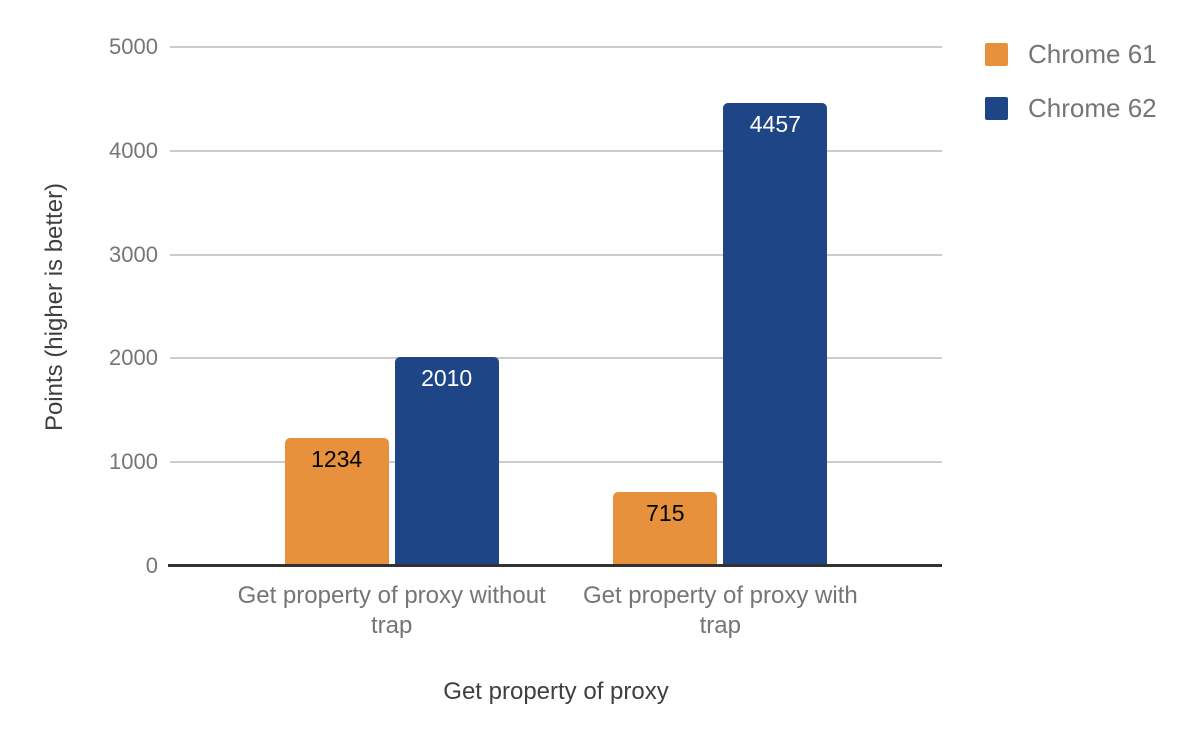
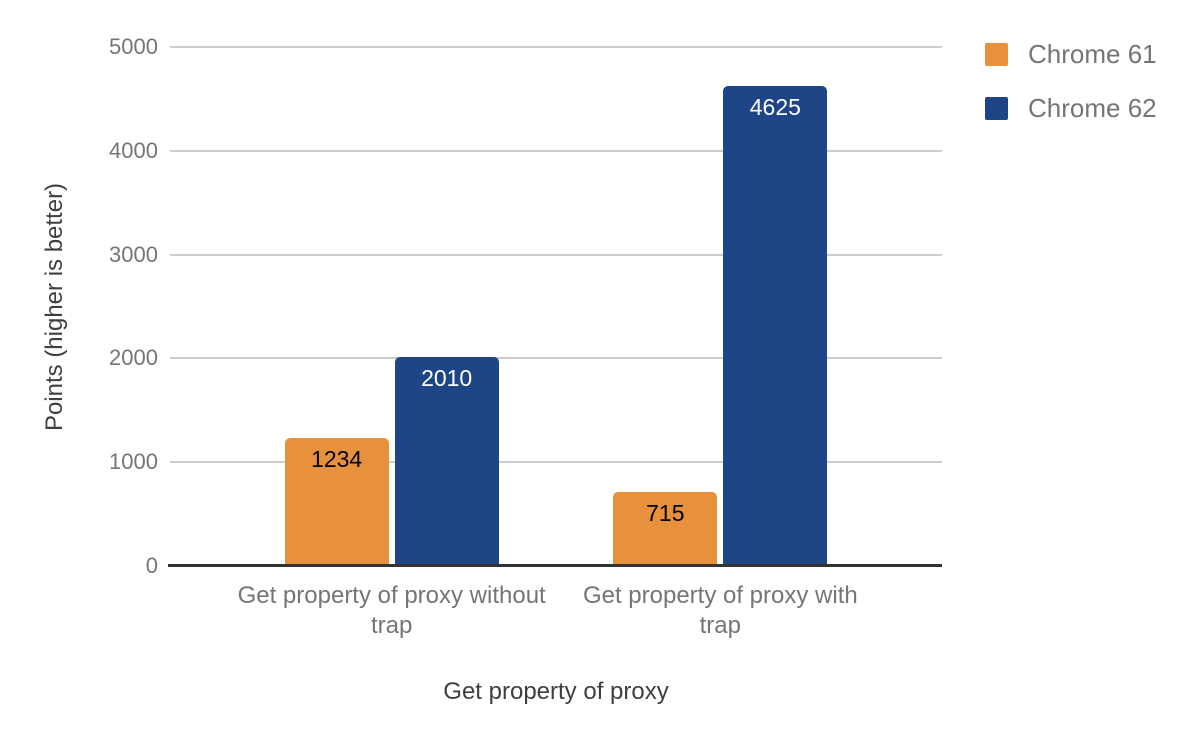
Chrome 62/Get property of proxy with trap: 4457 -> 4625
